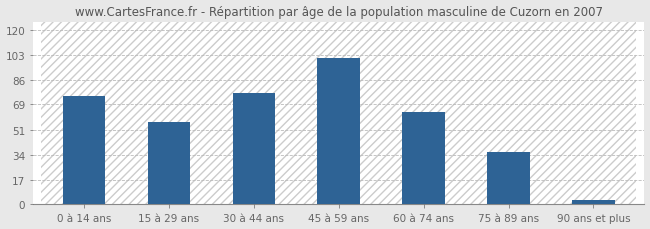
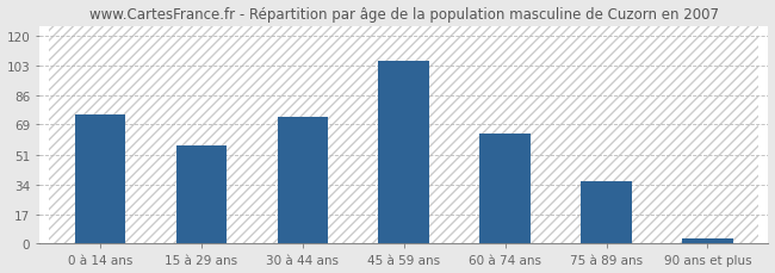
30 à 44 ans: 77 -> 73
45 à 59 ans: 101 -> 106
